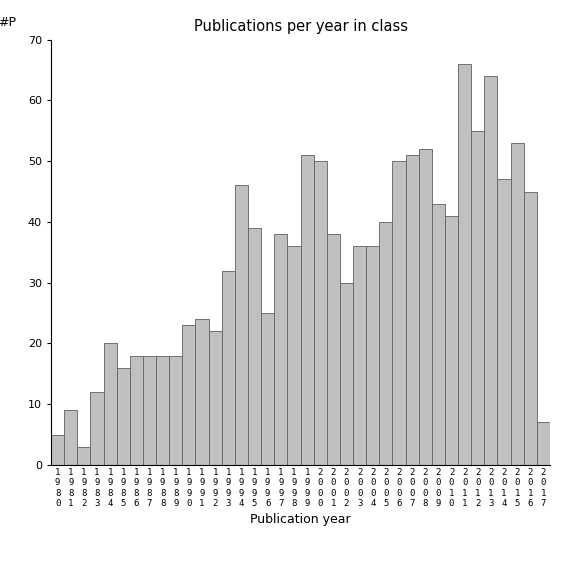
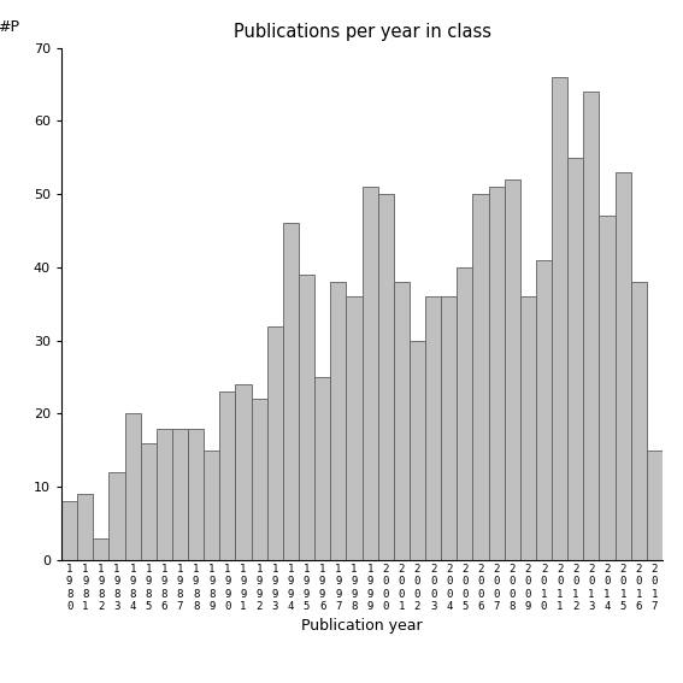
1 9 8 0: 5 -> 8
1 9 8 9: 18 -> 15
2 0 0 9: 43 -> 36
2 0 1 6: 45 -> 38
2 0 1 7: 7 -> 15
